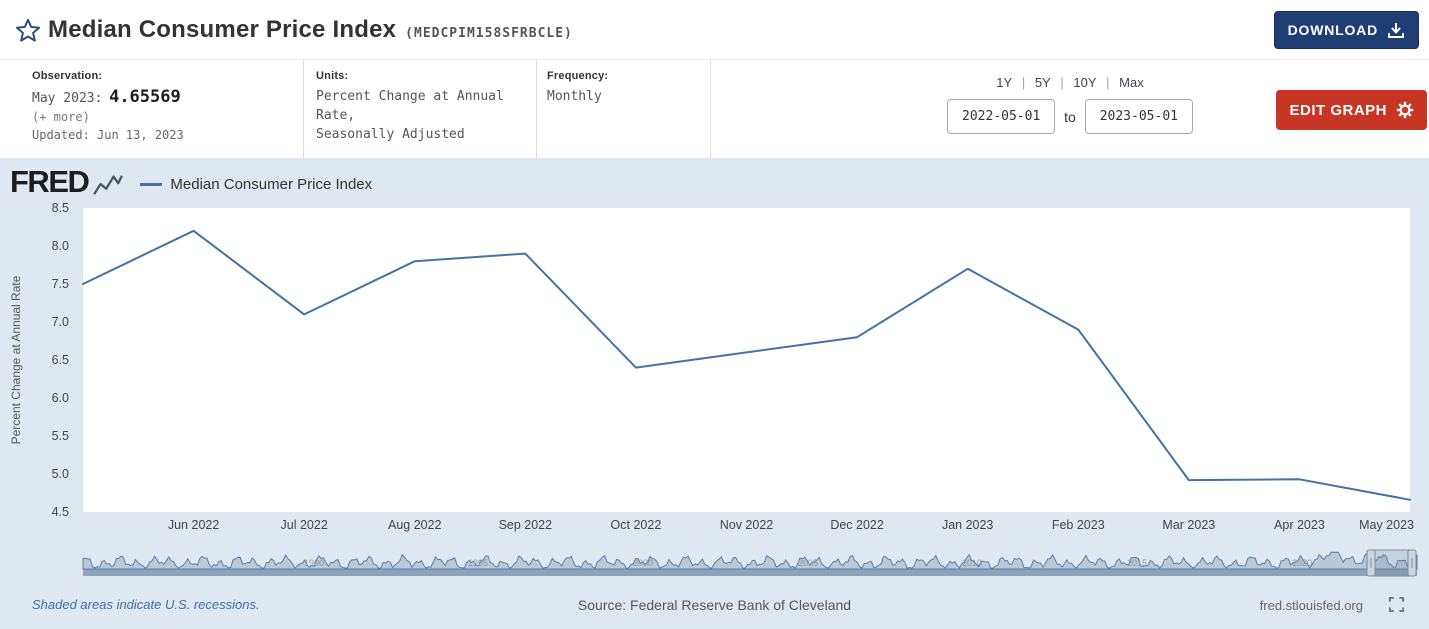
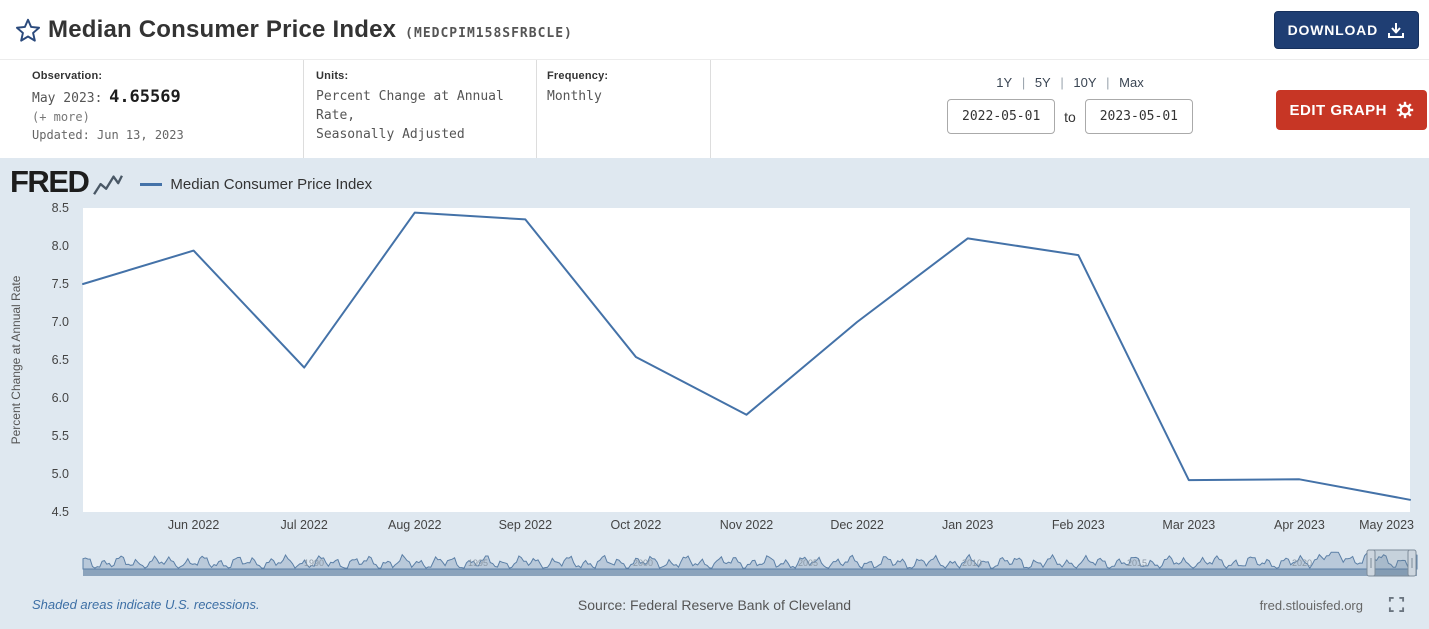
Jun 2022: 8.2 -> 7.9
Jul 2022: 7.1 -> 6.4
Aug 2022: 7.8 -> 8.4
Sep 2022: 7.9 -> 8.3
Oct 2022: 6.4 -> 6.5
Nov 2022: 6.6 -> 5.8
Dec 2022: 6.8 -> 7.0
Jan 2023: 7.7 -> 8.1
Feb 2023: 6.9 -> 7.9
